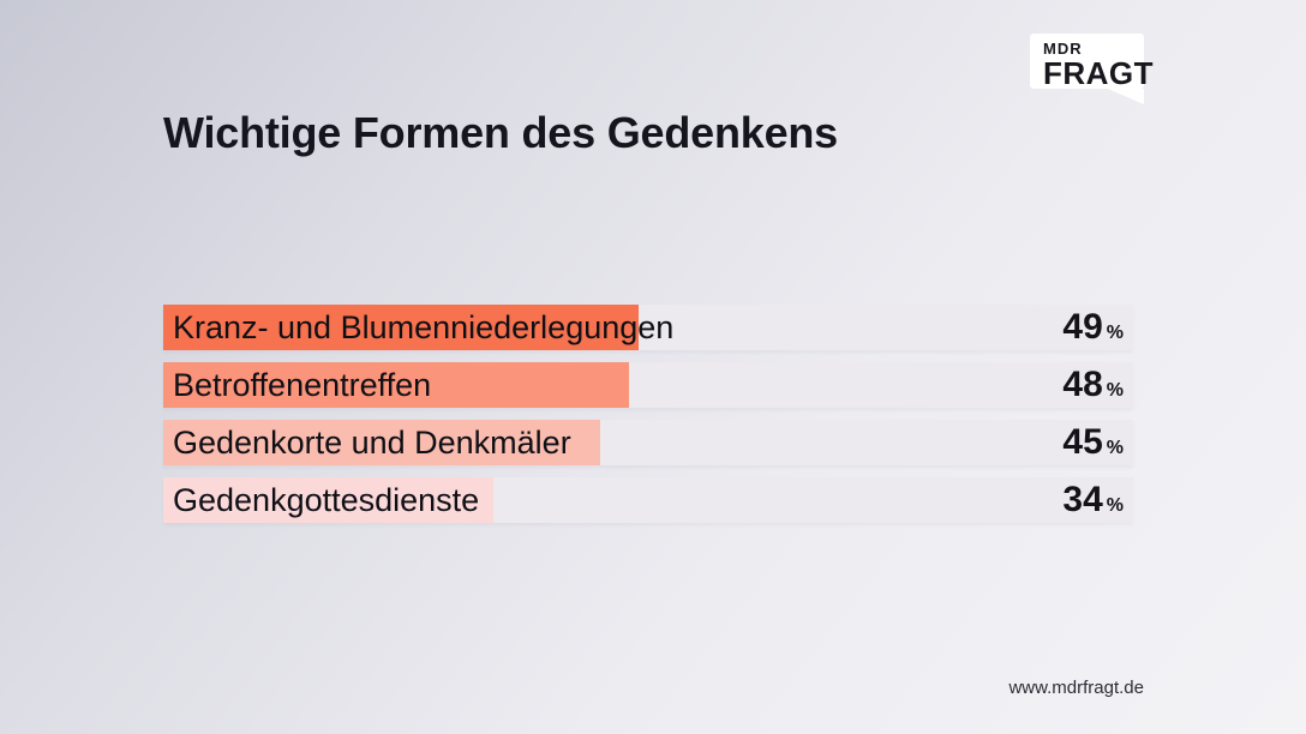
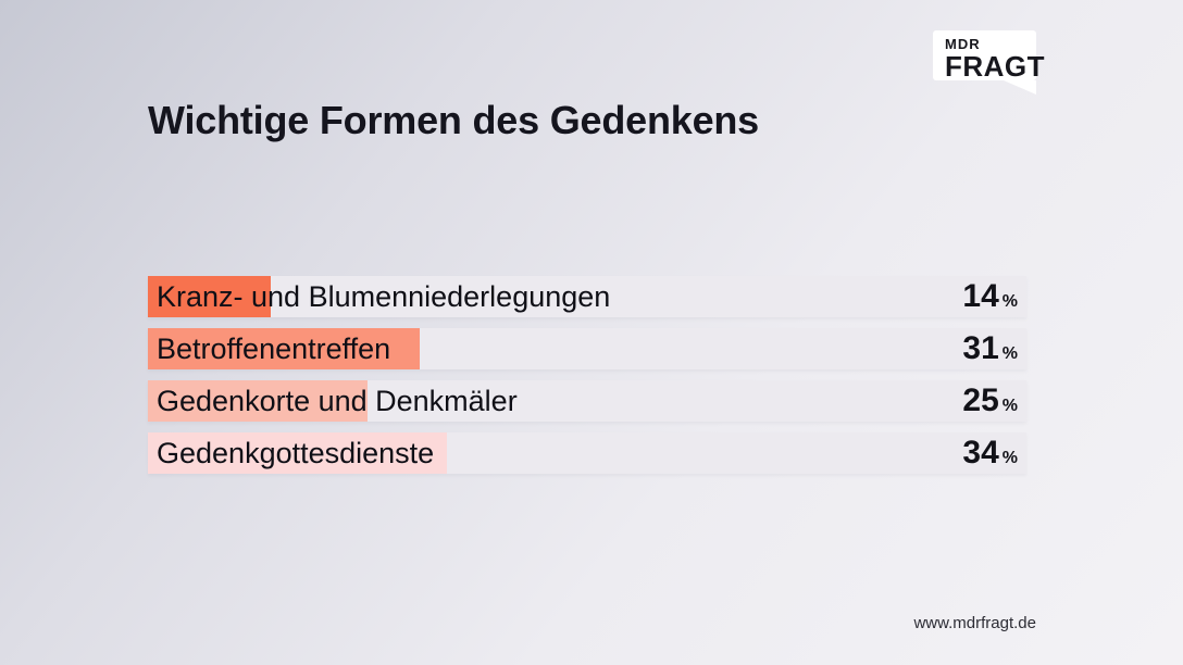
Kranz- und Blumenniederlegungen: 49 -> 14
Betroffenentreffen: 48 -> 31
Gedenkorte und Denkmäler: 45 -> 25
